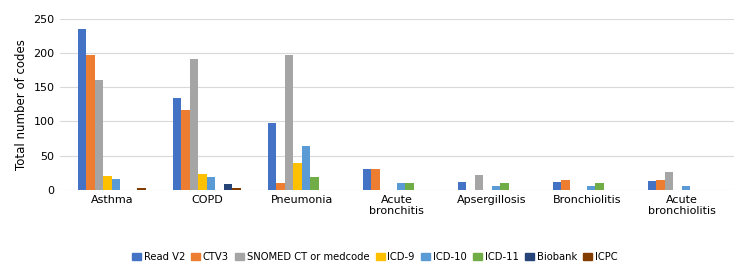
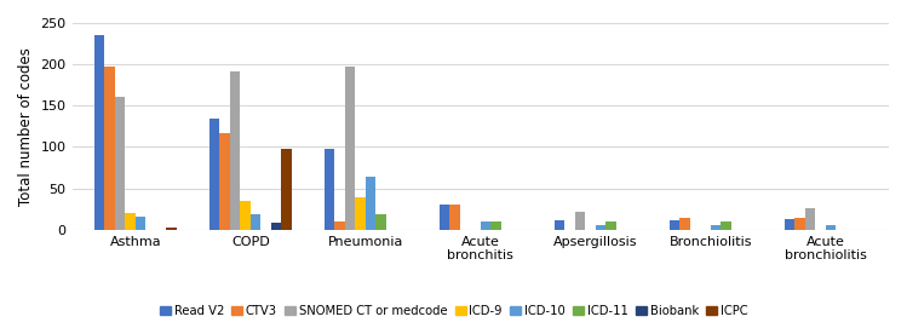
ICD-9/COPD: 23 -> 34
ICPC/COPD: 3 -> 98
